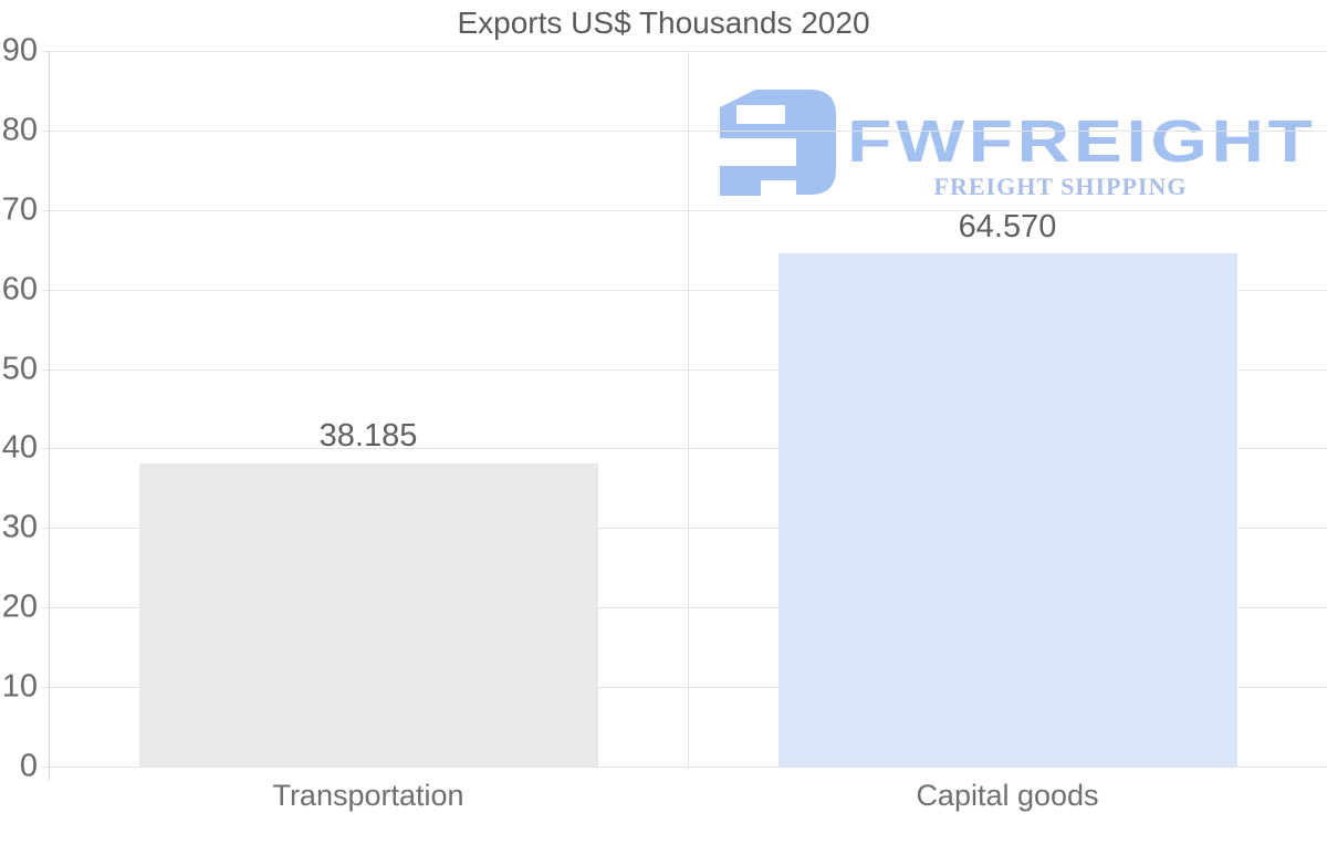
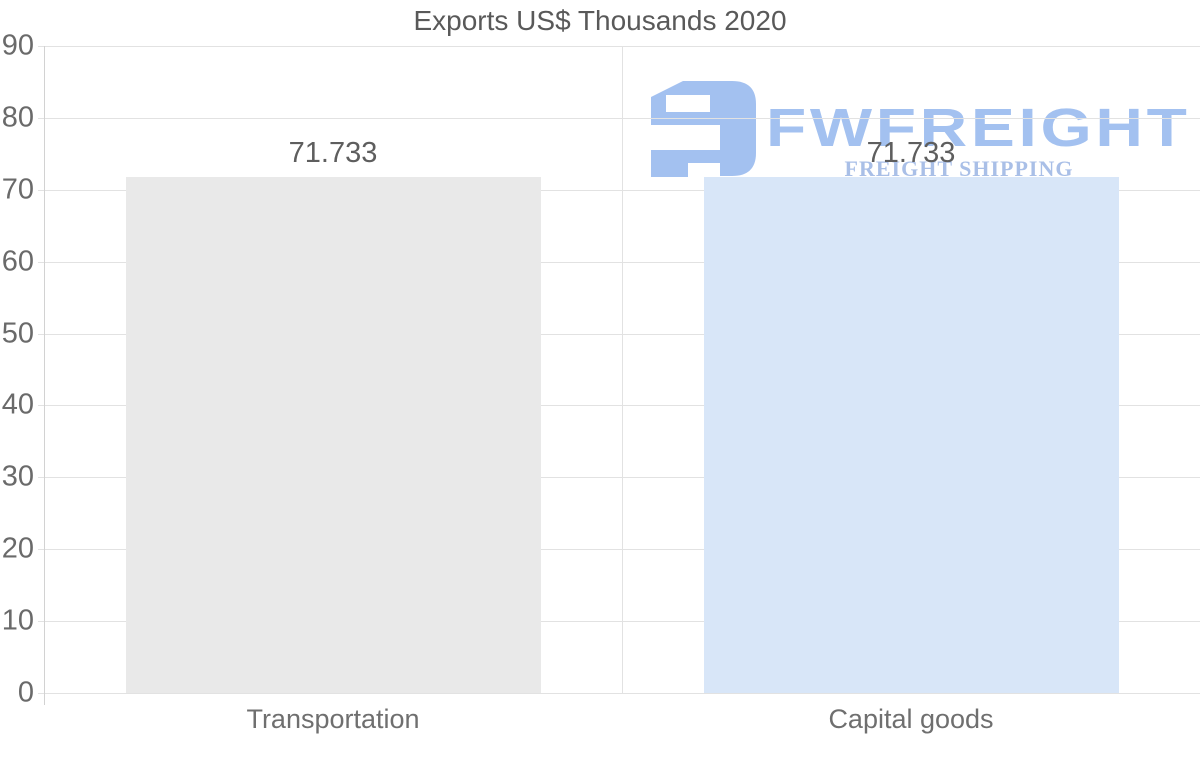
Transportation: 38.185 -> 71.733
Capital goods: 64.570 -> 71.733
